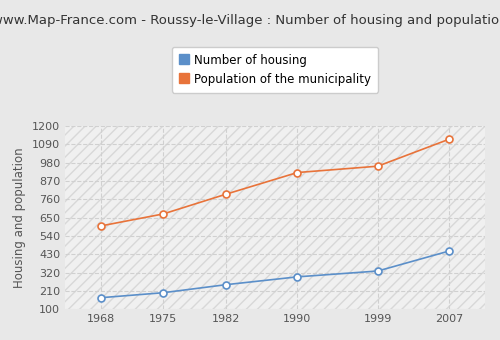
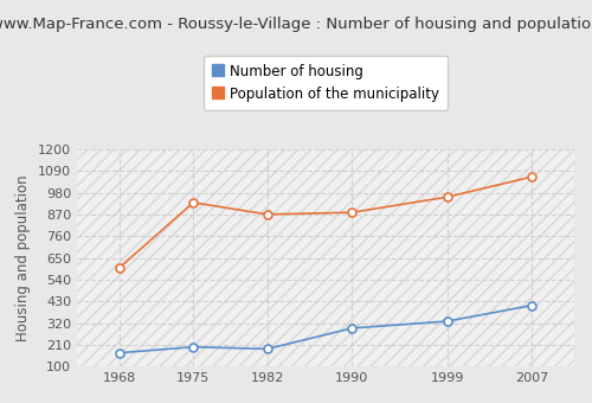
Population of the municipality/1975: 670 -> 930
Number of housing/1982: 250 -> 190
Population of the municipality/1982: 790 -> 870
Population of the municipality/1990: 920 -> 880
Number of housing/2007: 450 -> 410
Population of the municipality/2007: 1120 -> 1060
